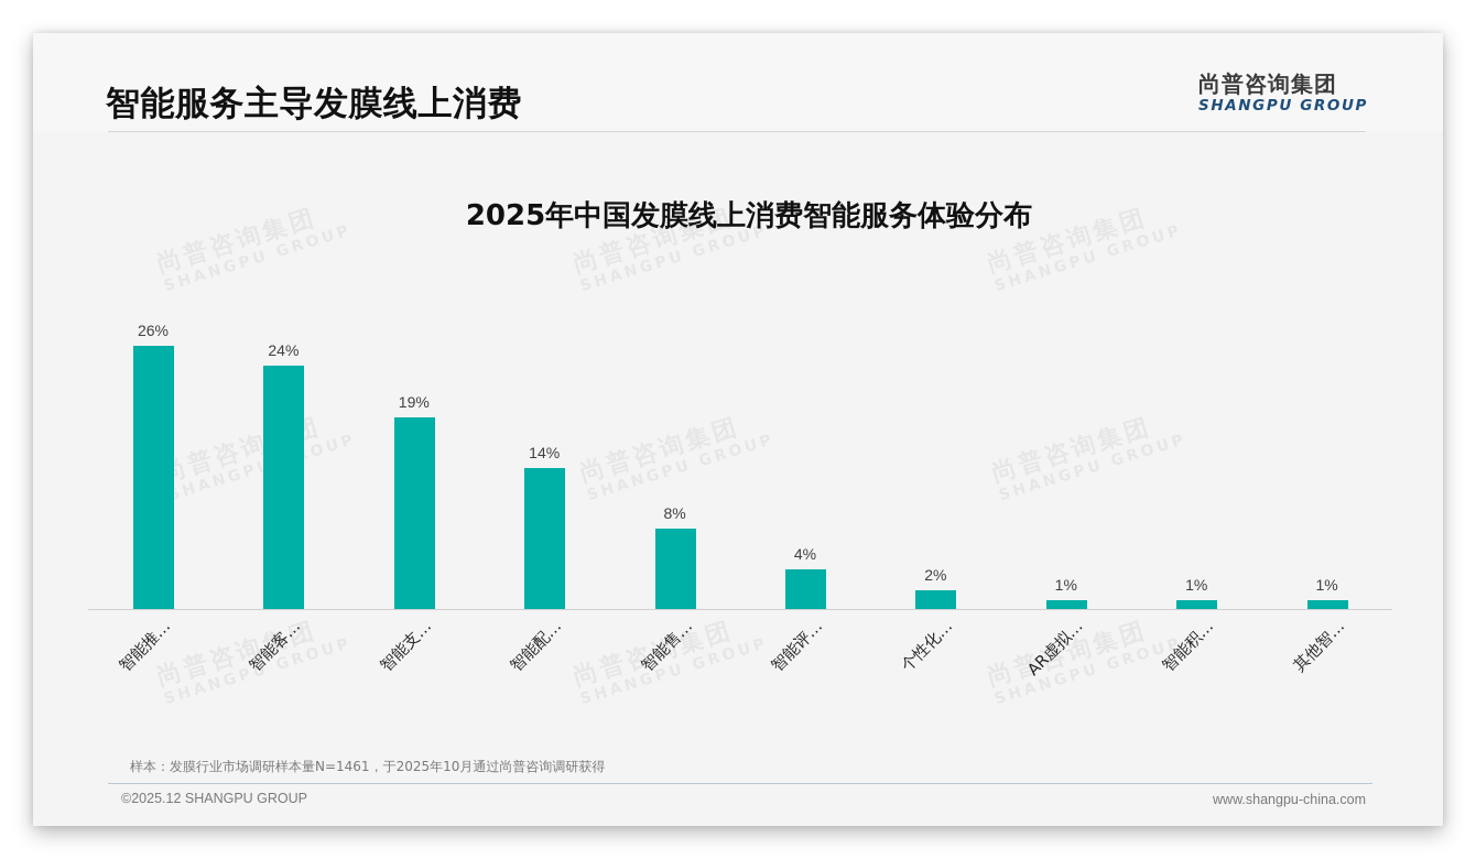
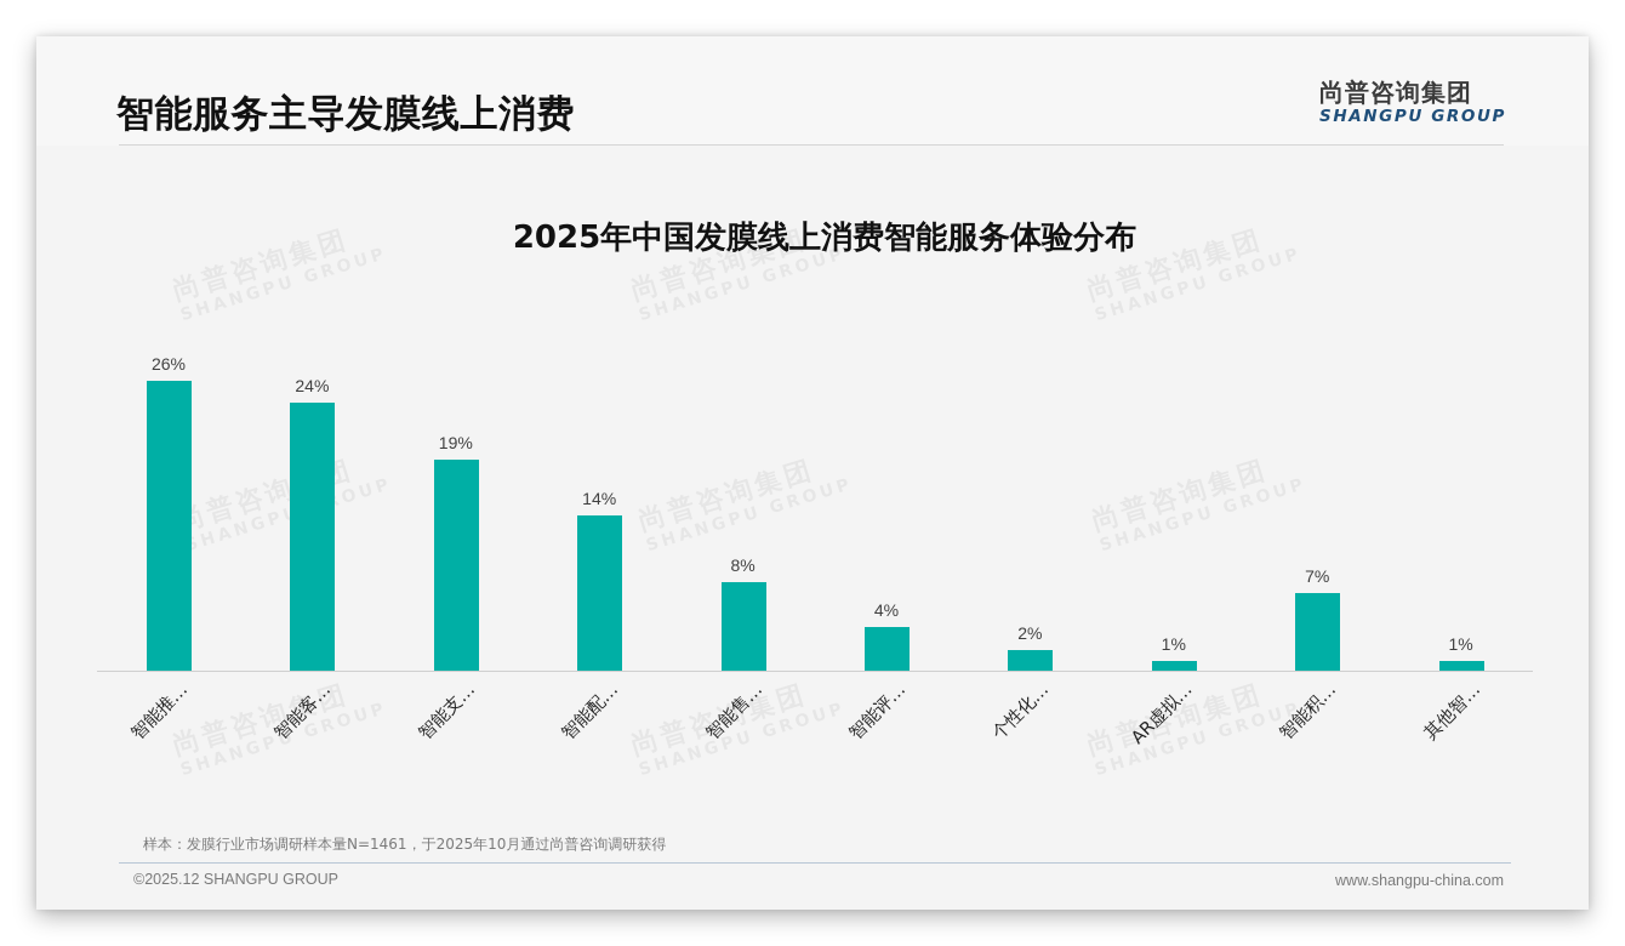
智能积…: 1% -> 7%
